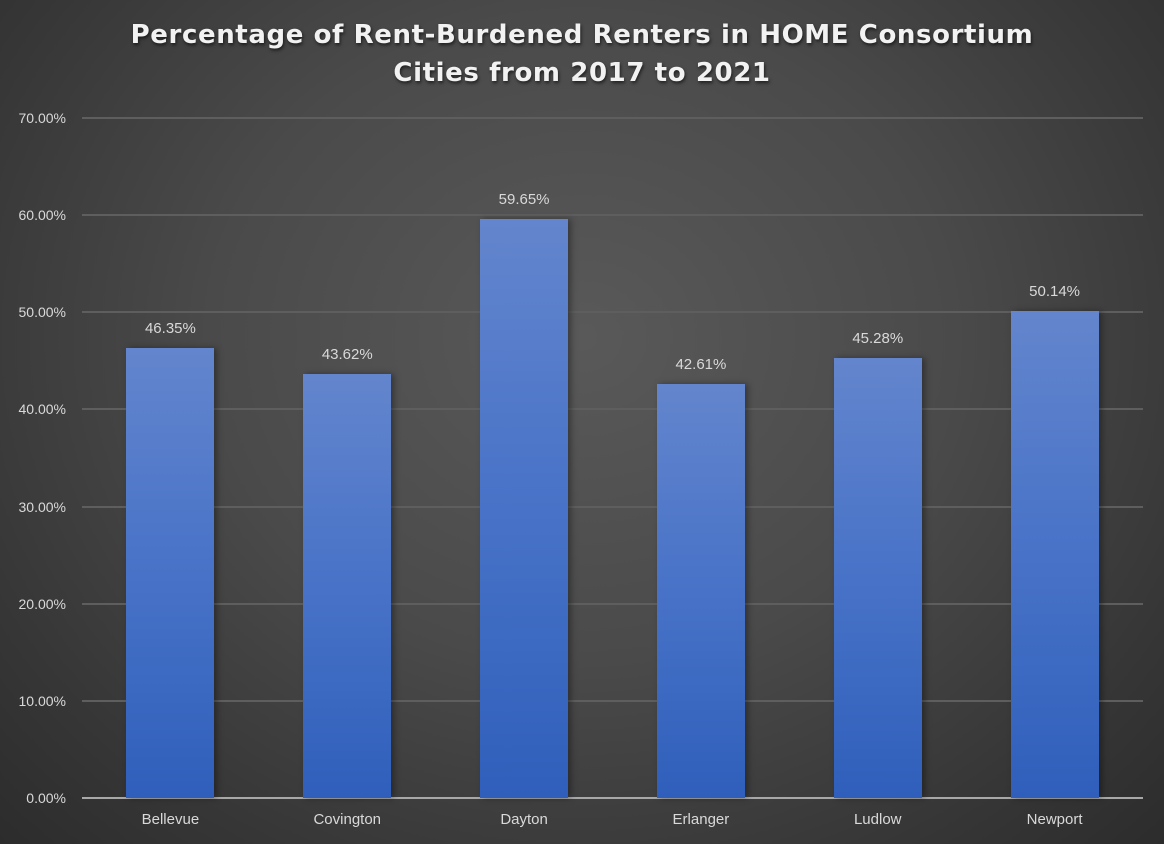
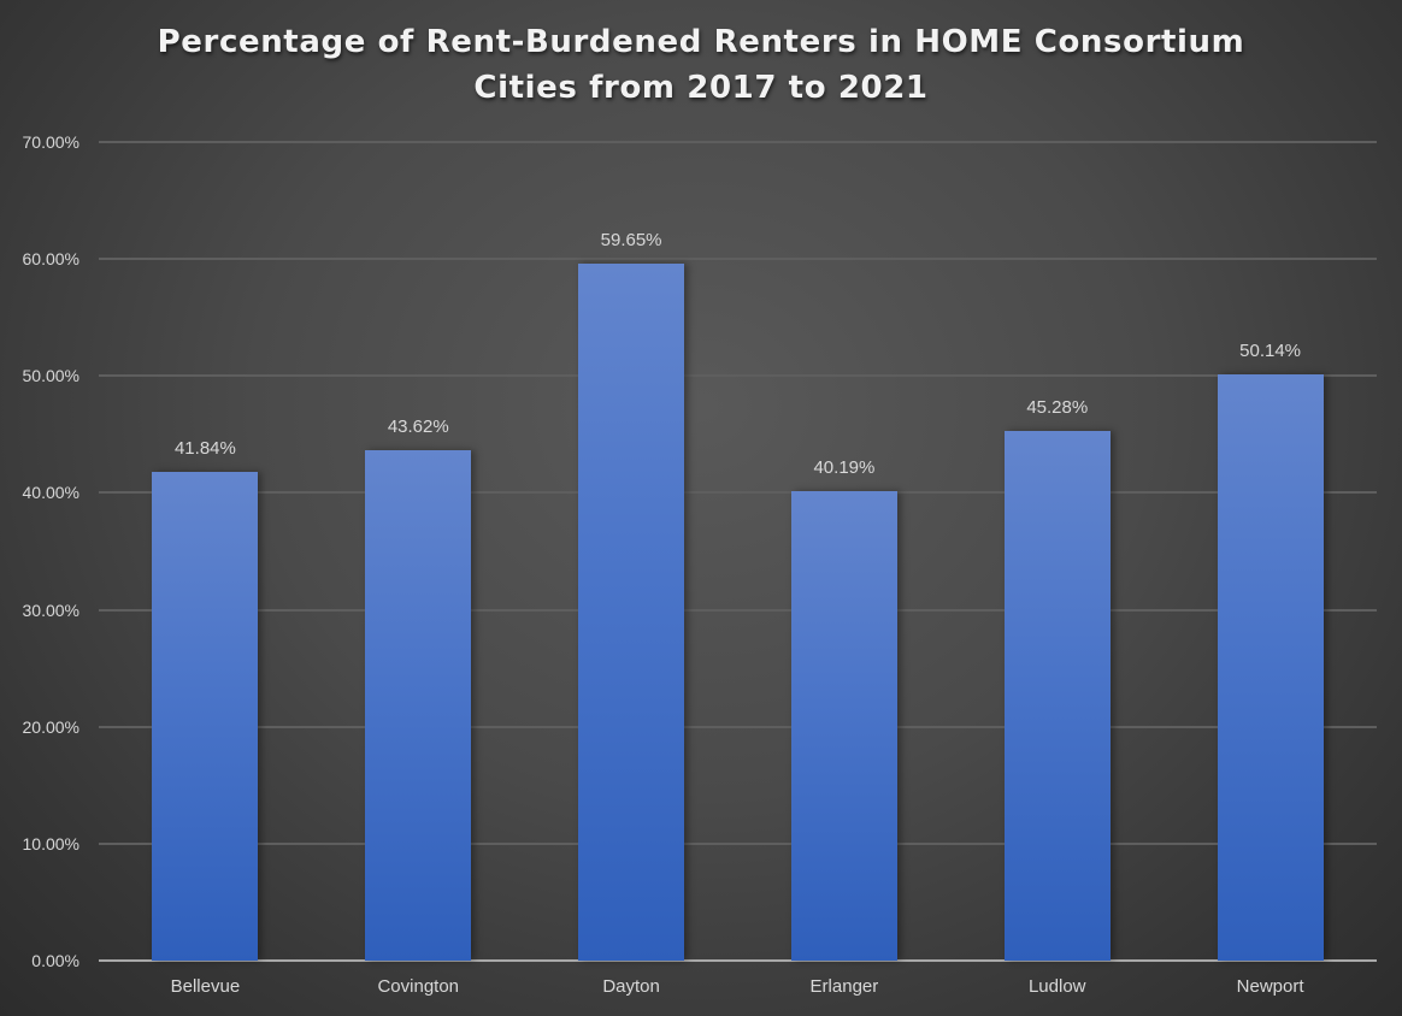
Bellevue: 46.35% -> 41.84%
Erlanger: 42.61% -> 40.19%
